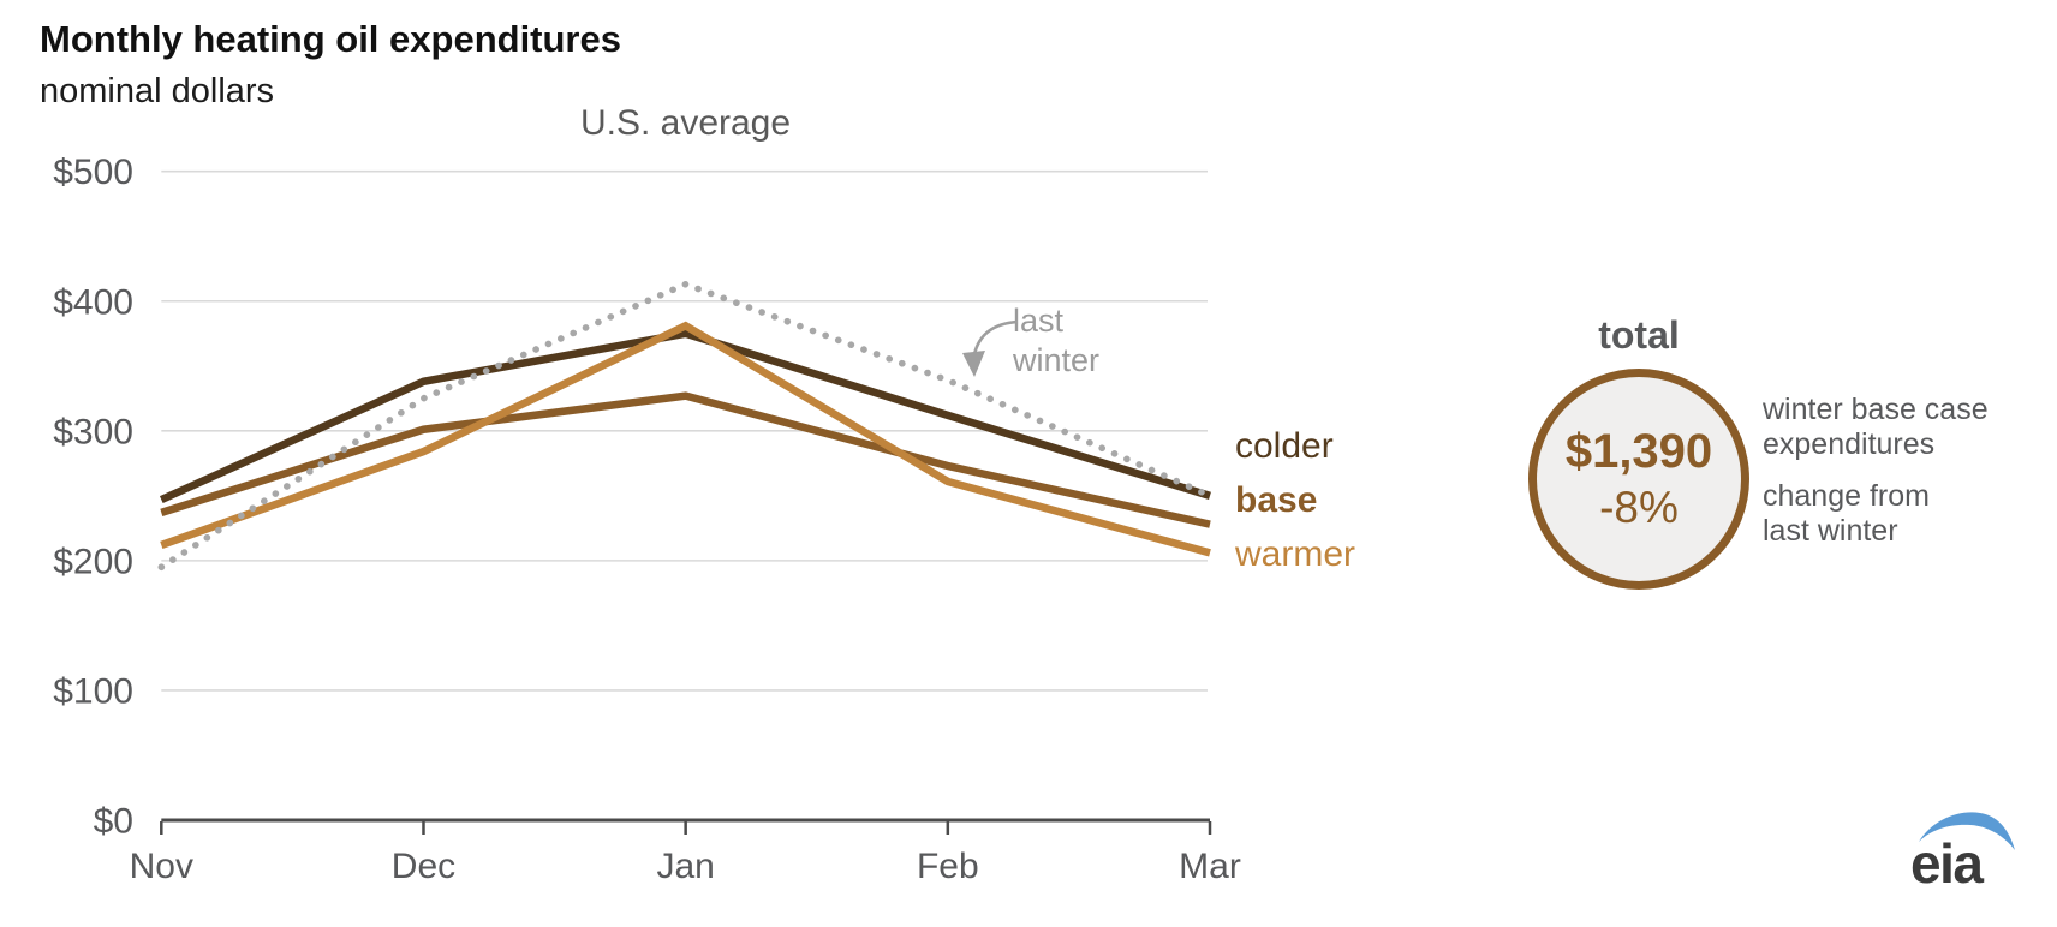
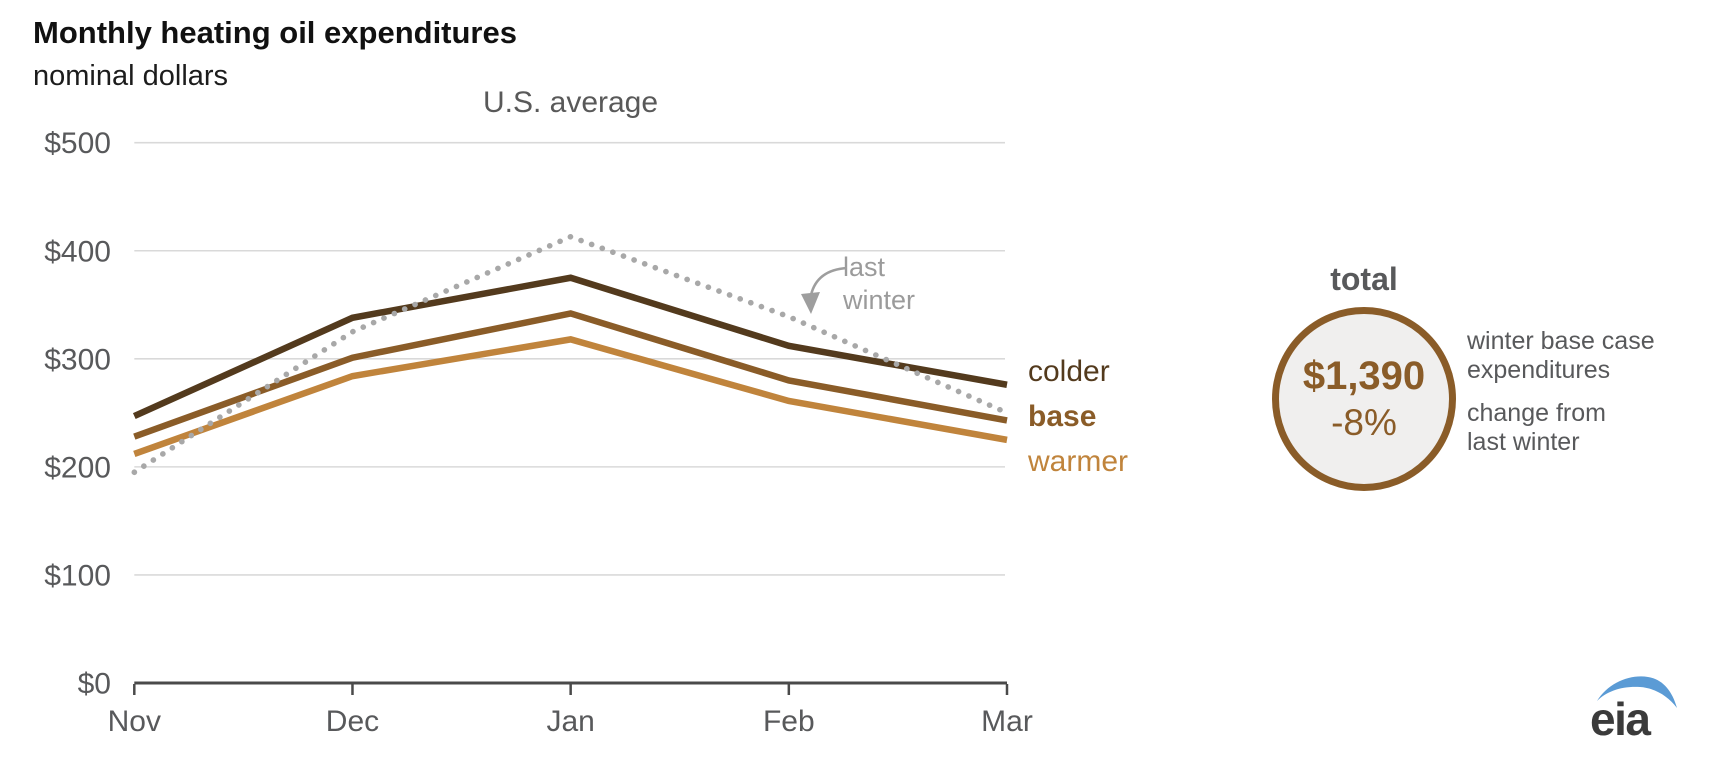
base/Nov: $237 -> $228
base/Jan: $327 -> $342
warmer/Jan: $381 -> $318
base/Feb: $273 -> $280
colder/Mar: $250 -> $276
base/Mar: $228 -> $243
warmer/Mar: $206 -> $225
